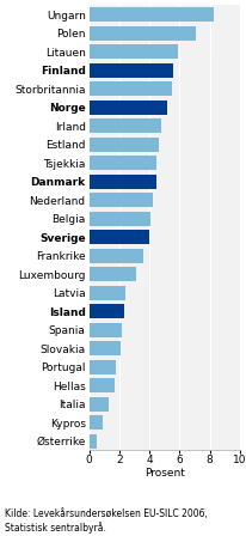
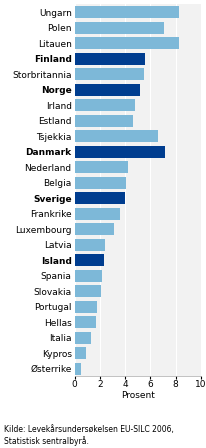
Litauen: 5.9 -> 8.3
Tsjekkia: 4.5 -> 6.6
Danmark: 4.5 -> 7.2
